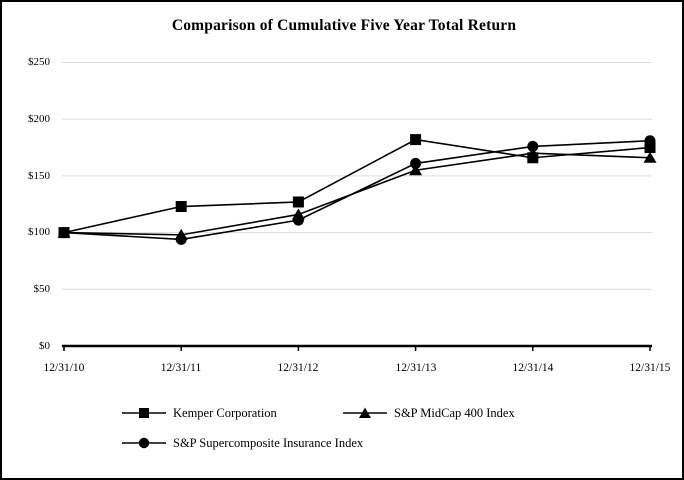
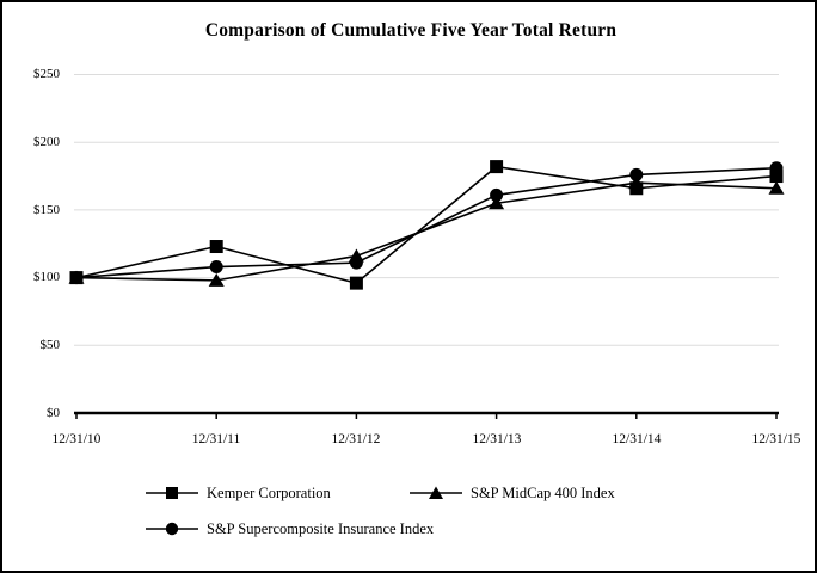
S&P Supercomposite Insurance Index/12/31/11: $94 -> $108
Kemper Corporation/12/31/12: $127 -> $96
